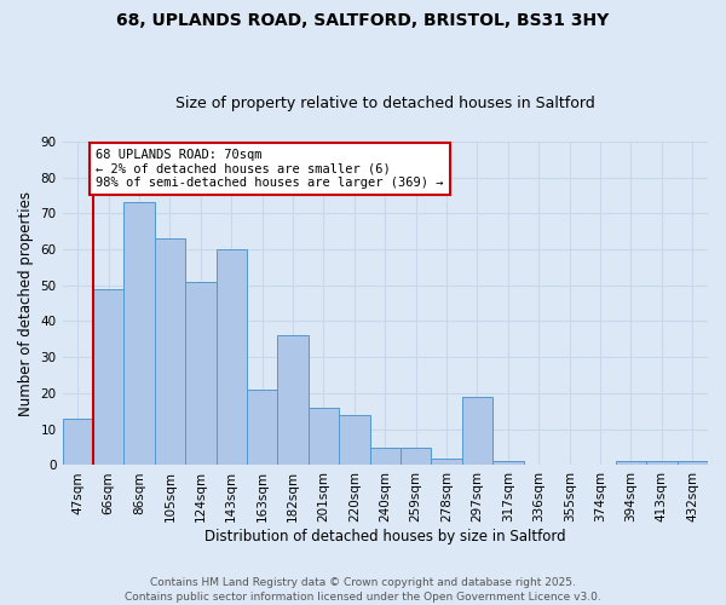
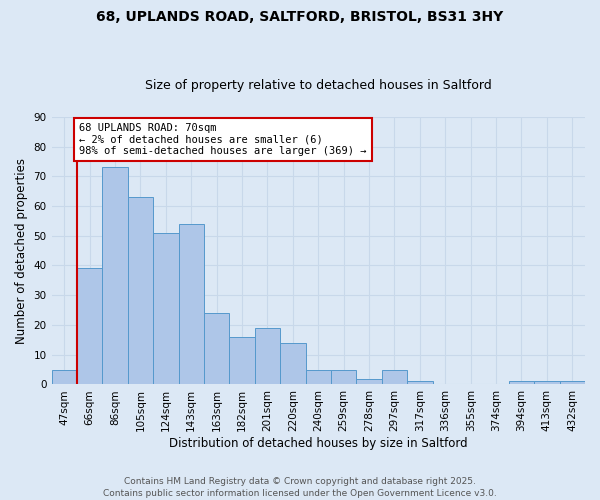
47sqm: 13 -> 5
66sqm: 49 -> 39
143sqm: 60 -> 54
163sqm: 21 -> 24
182sqm: 36 -> 16
201sqm: 16 -> 19
297sqm: 19 -> 5
